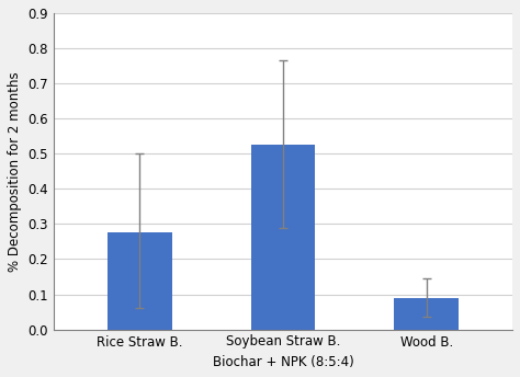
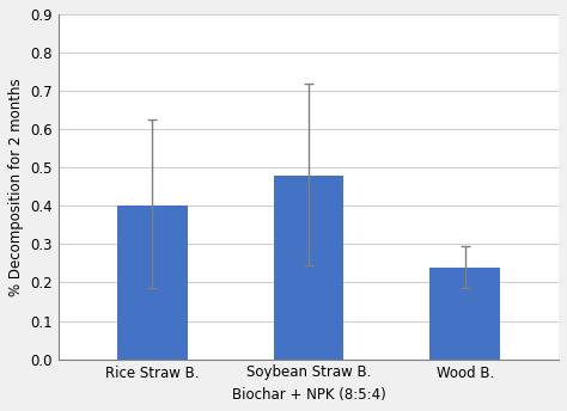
Rice Straw B.: 0.275 -> 0.400
Soybean Straw B.: 0.525 -> 0.480
Wood B.: 0.090 -> 0.240
